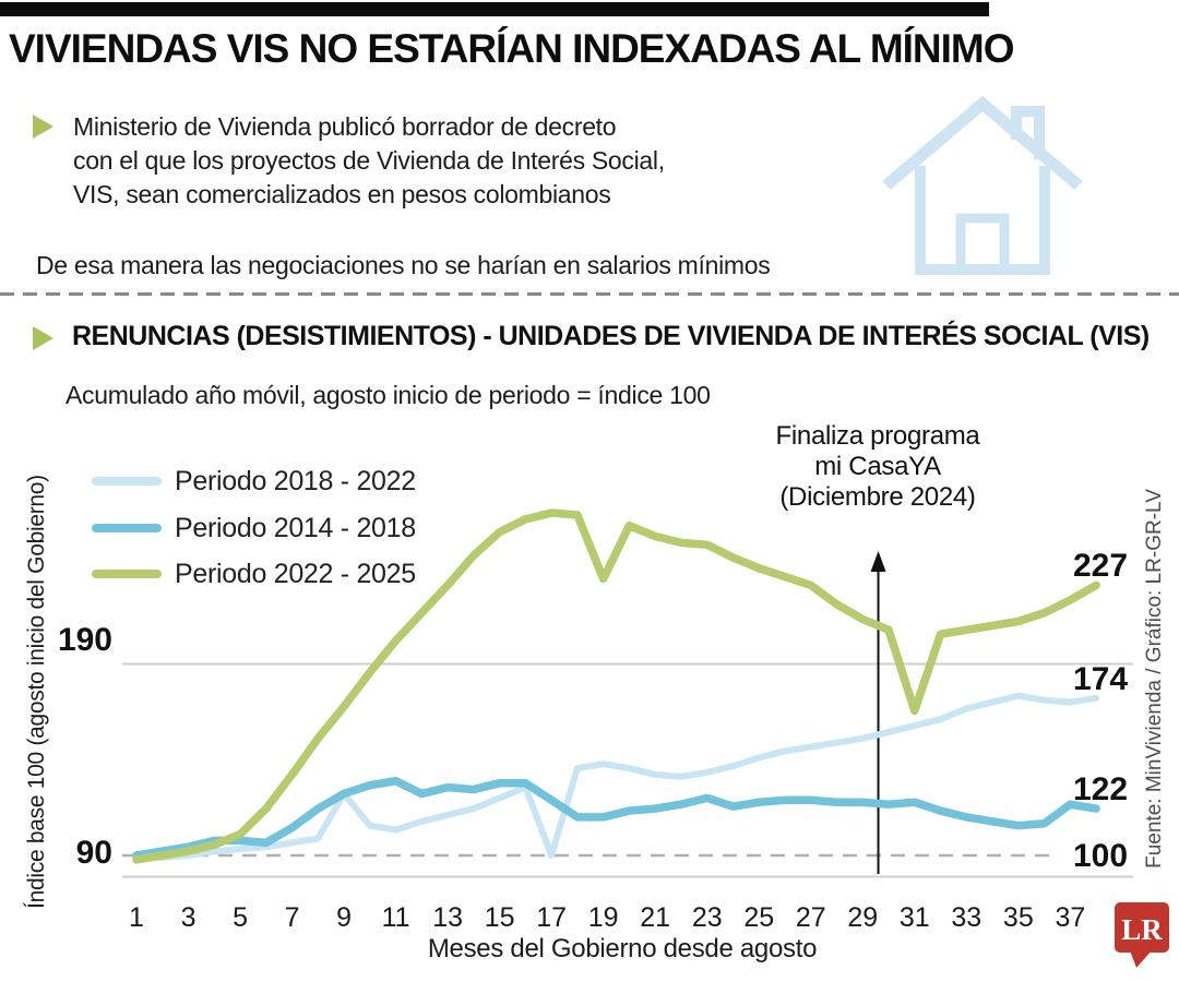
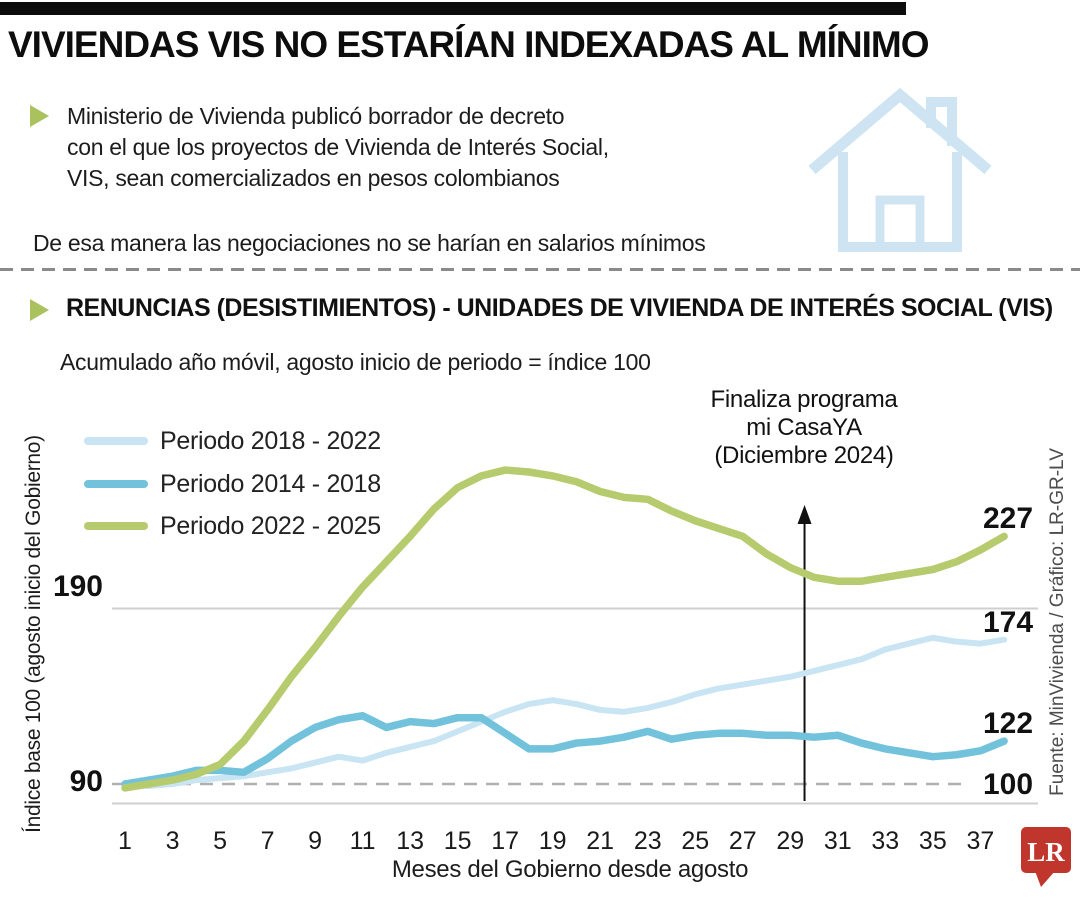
Periodo 2018 - 2022/9: 129 -> 111
Periodo 2018 - 2022/17: 100 -> 137
Periodo 2022 - 2025/19: 230 -> 258
Periodo 2022 - 2025/31: 168 -> 204
Periodo 2014 - 2018/37: 124 -> 117
